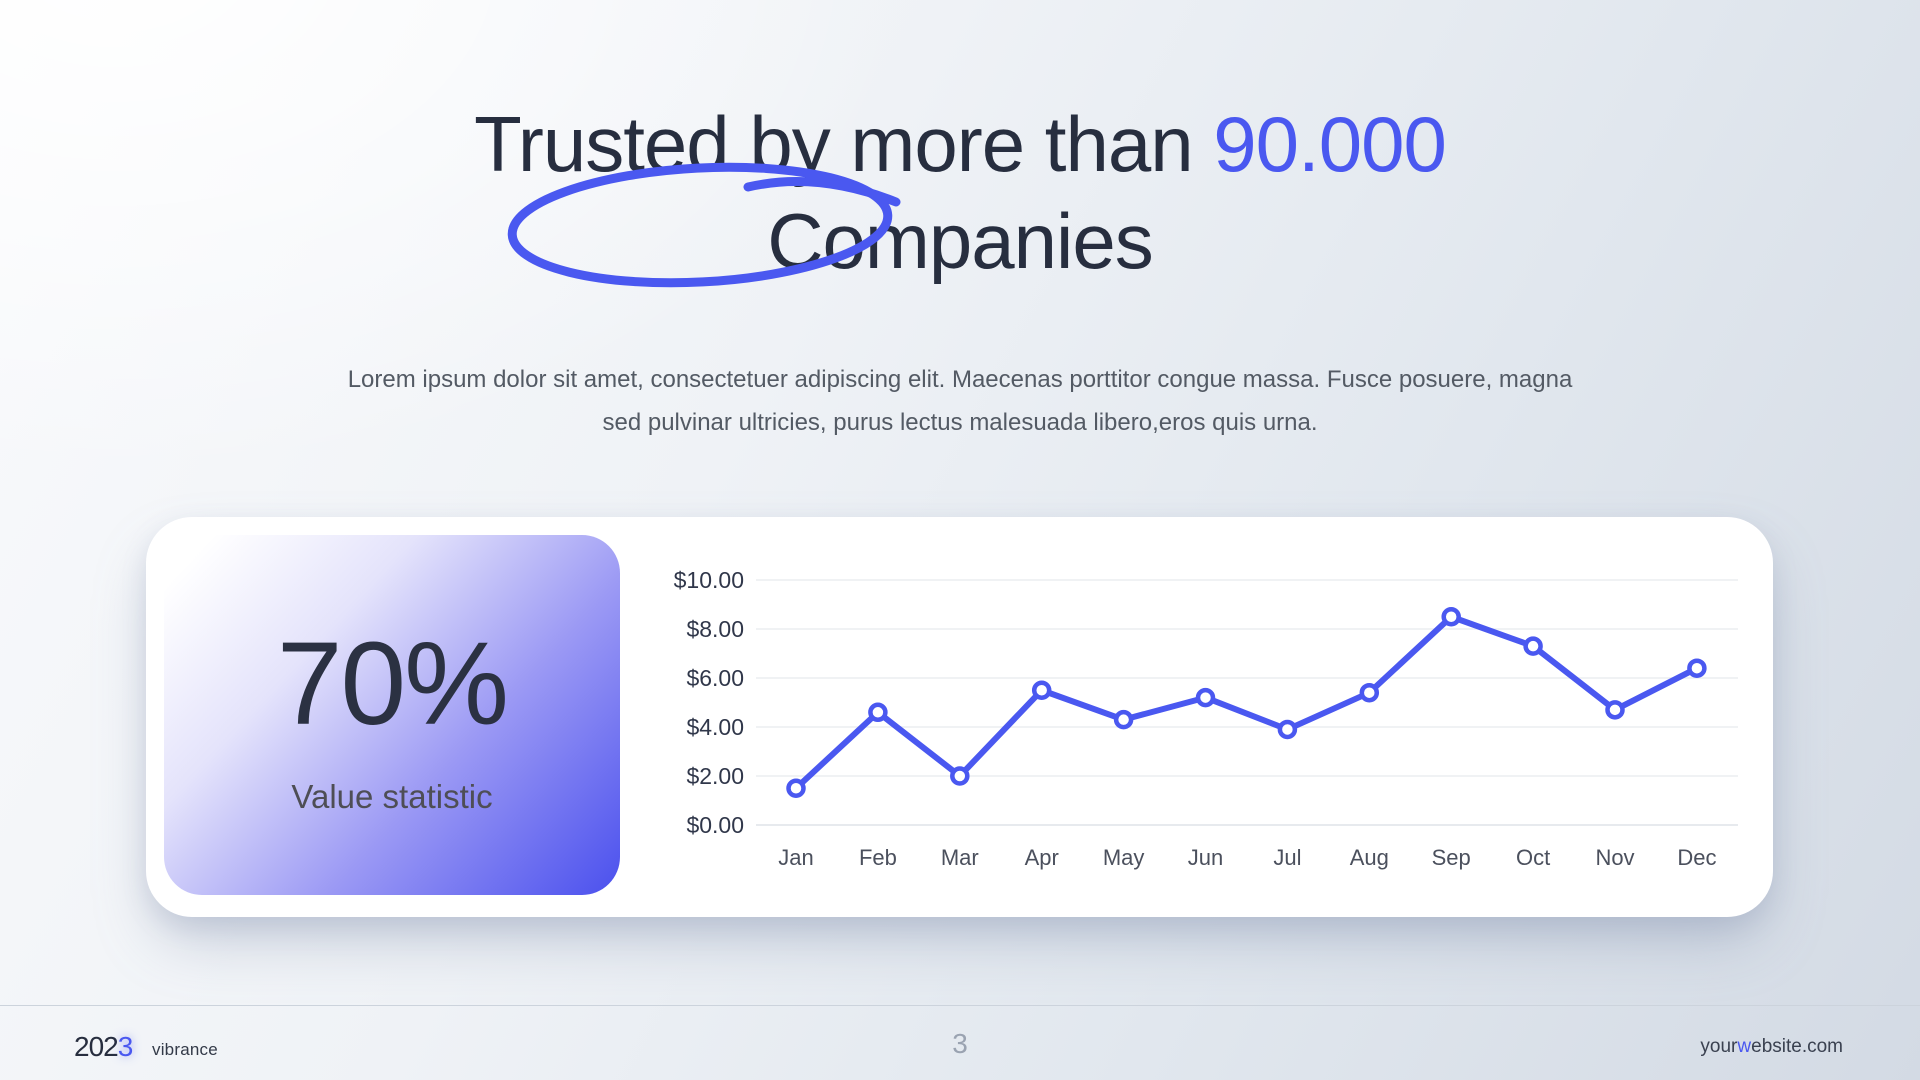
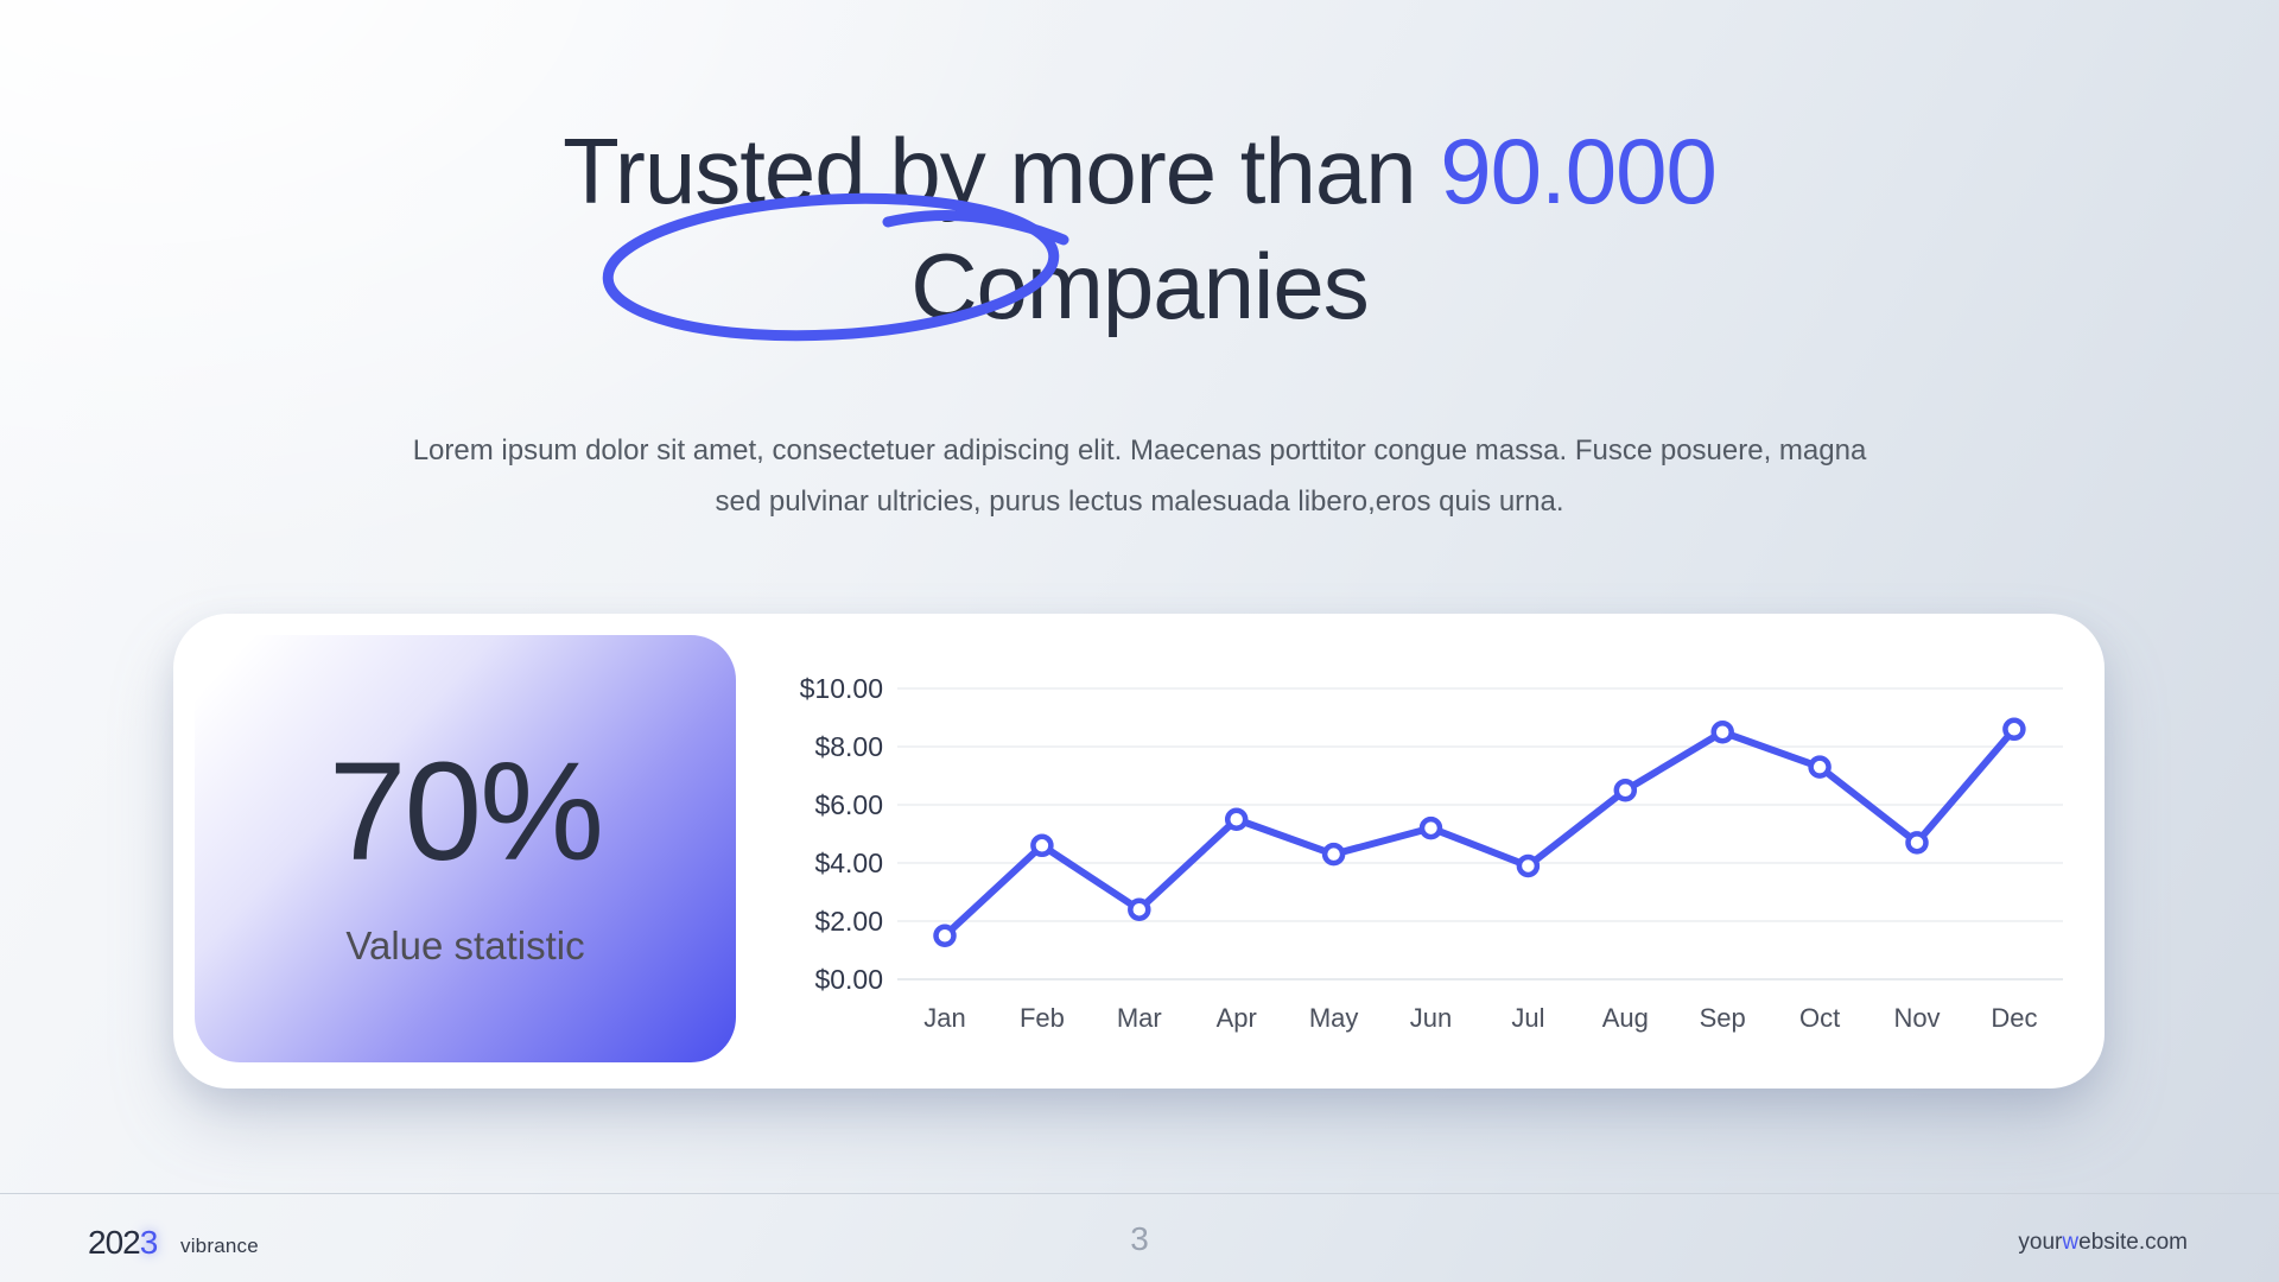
Mar: $2.0 -> $2.4
Aug: $5.4 -> $6.5
Dec: $6.4 -> $8.6
